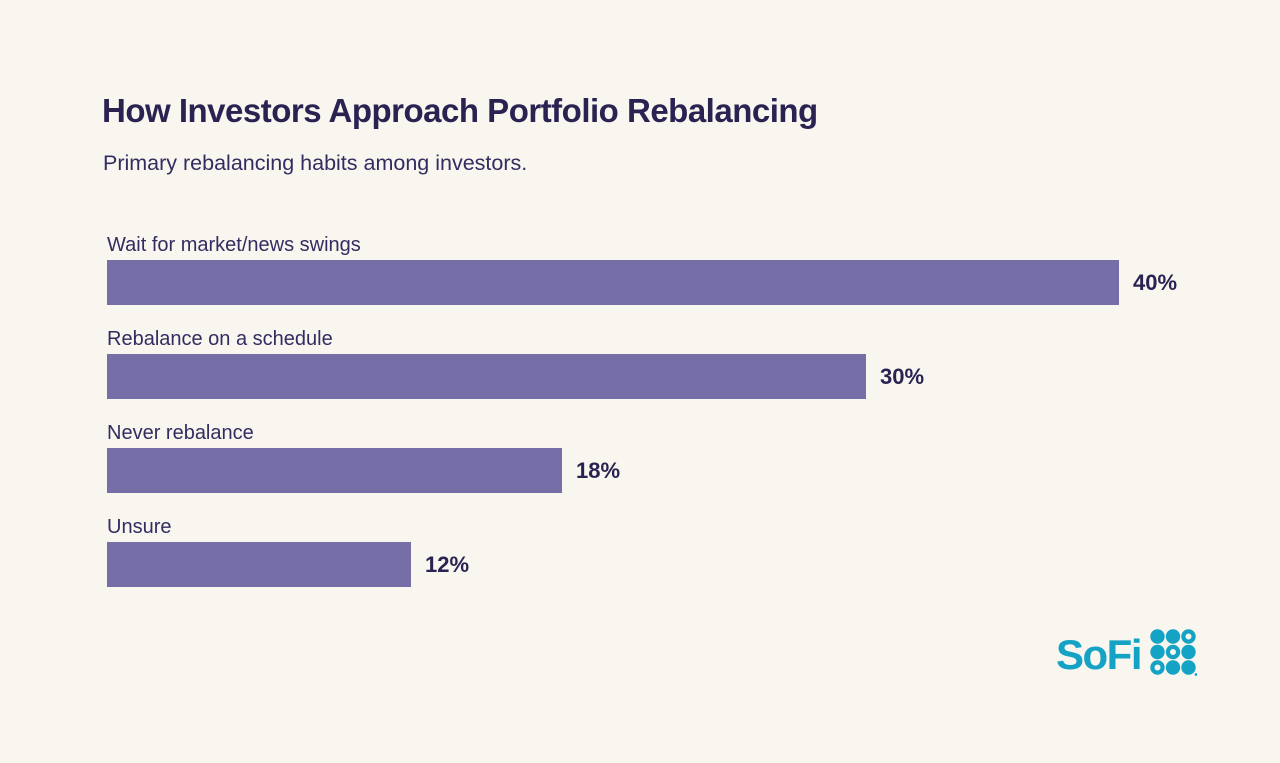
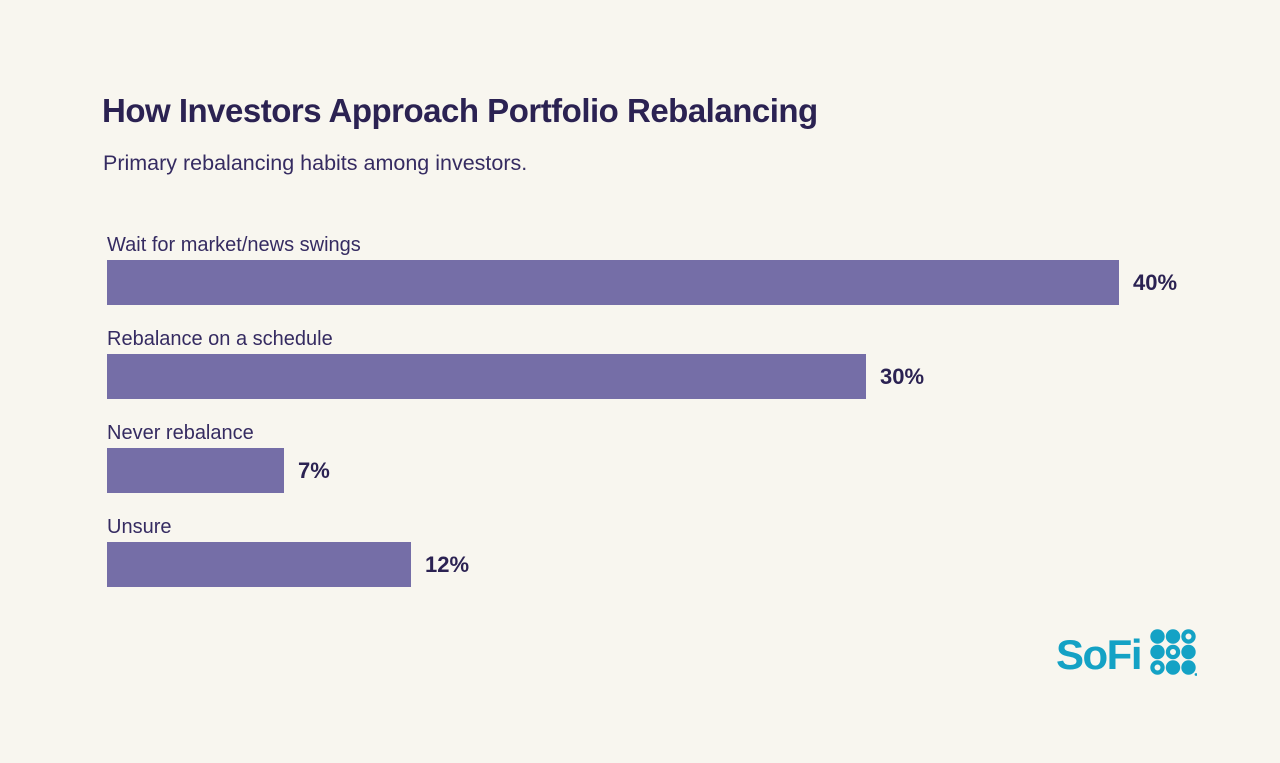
Never rebalance: 18% -> 7%
